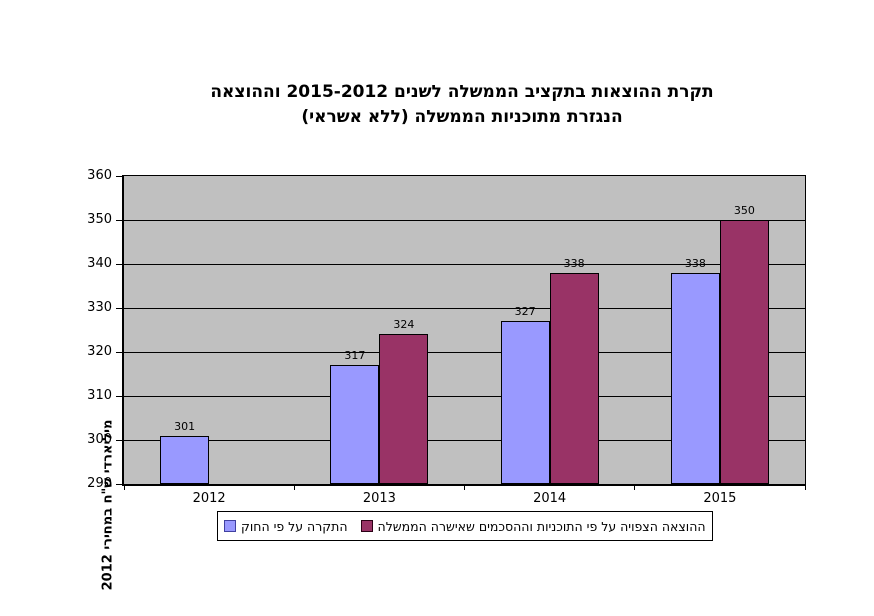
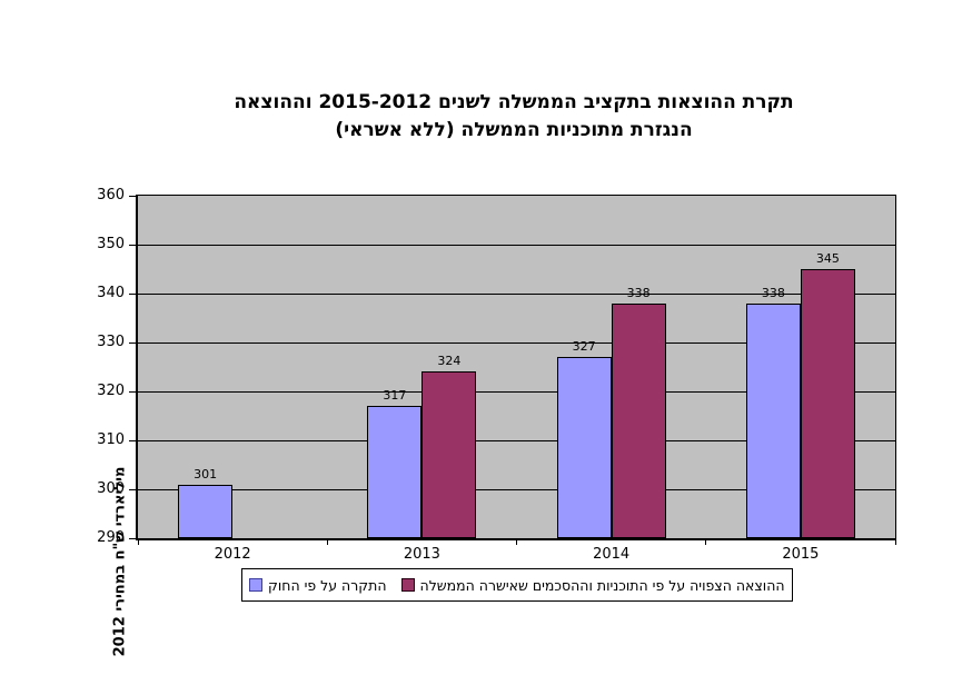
ההוצאה הצפויה על פי התוכניות וההסכמים שאישרה הממשלה/2015: 350 -> 345
